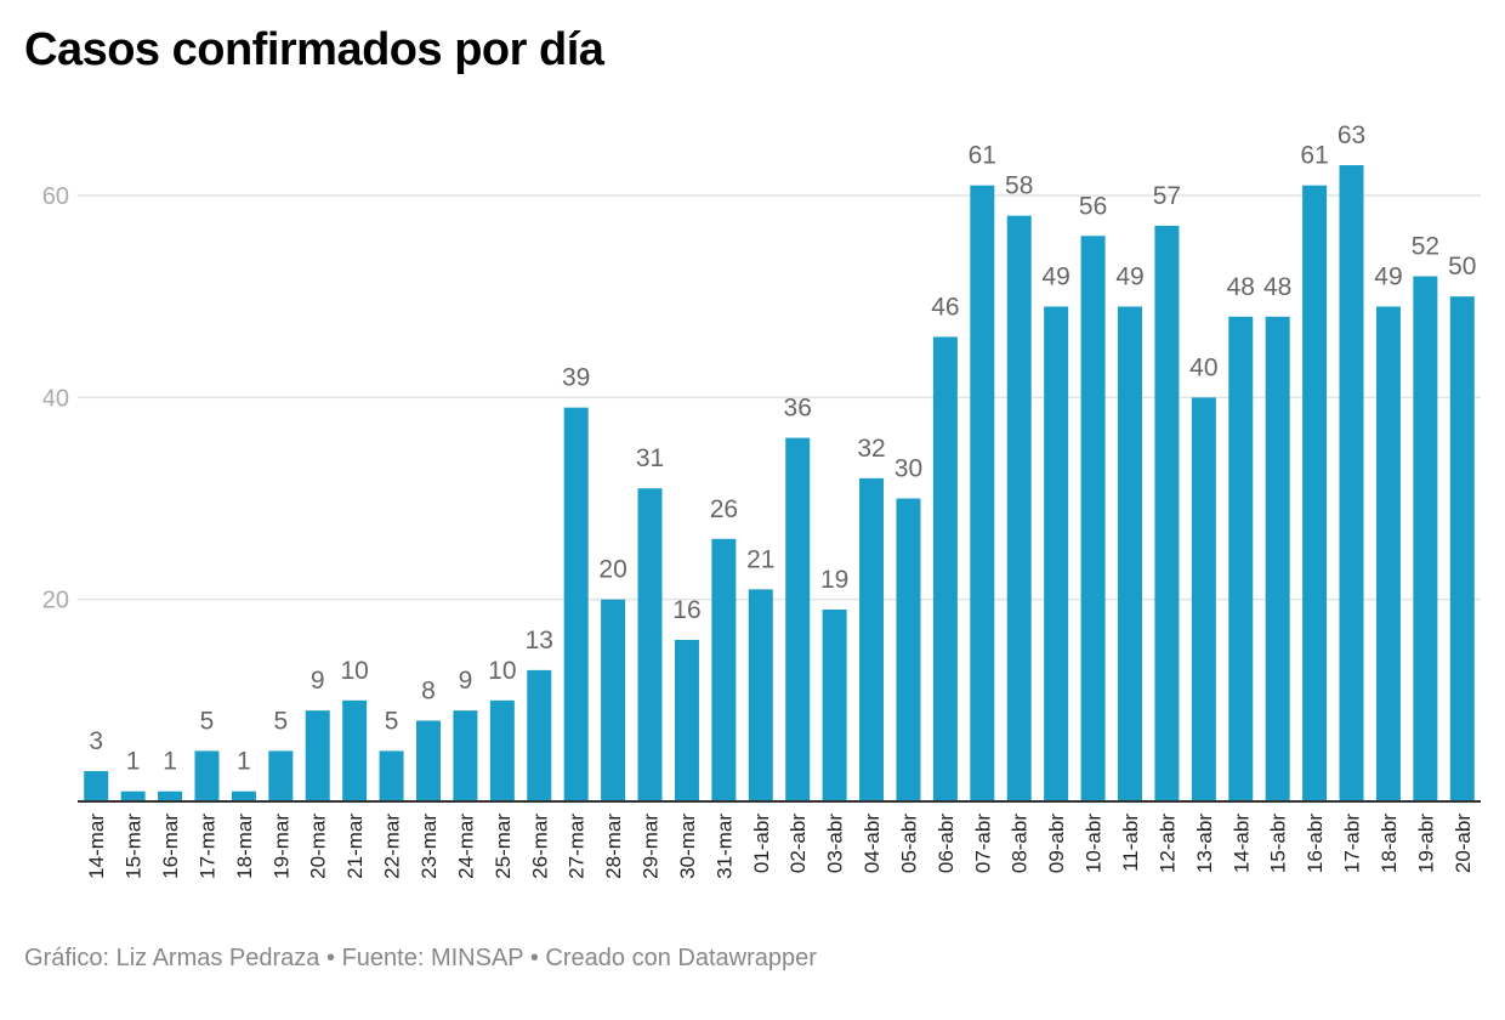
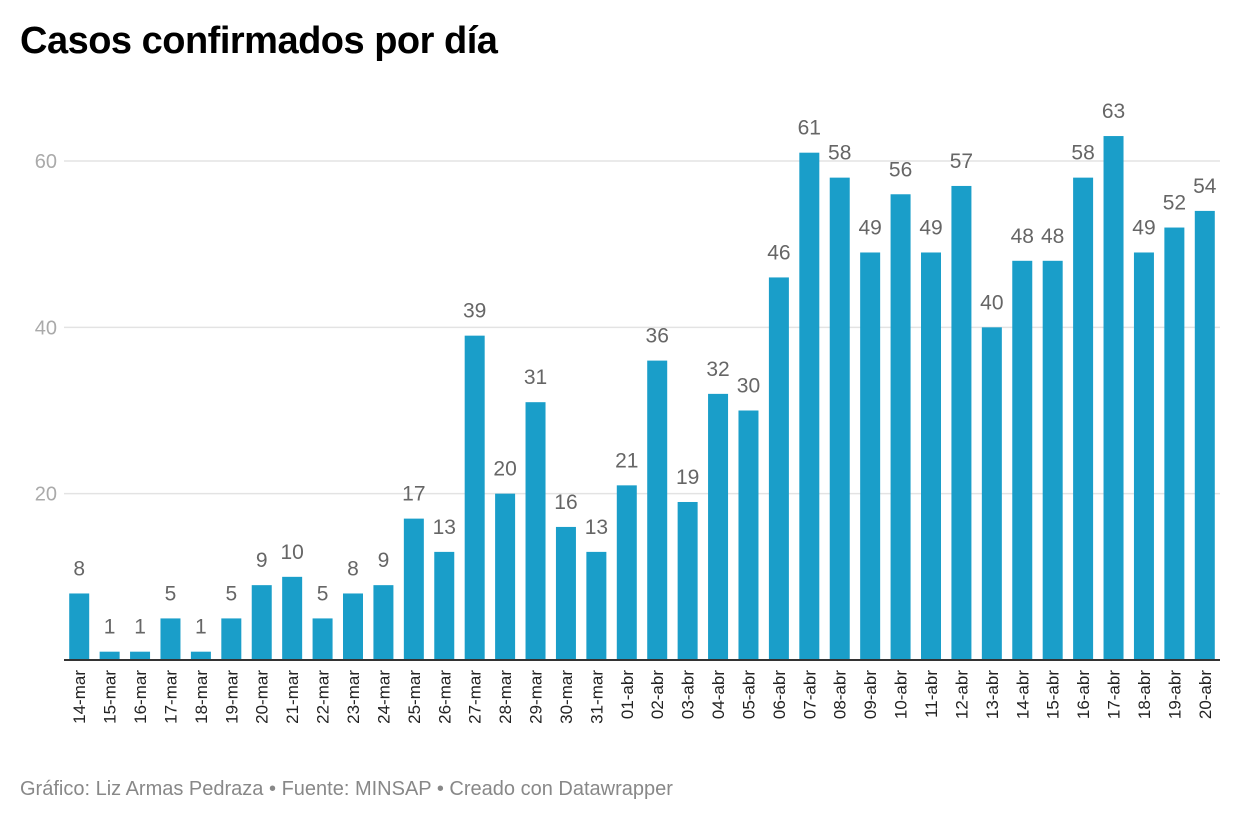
14-mar: 3 -> 8
25-mar: 10 -> 17
31-mar: 26 -> 13
16-abr: 61 -> 58
20-abr: 50 -> 54
